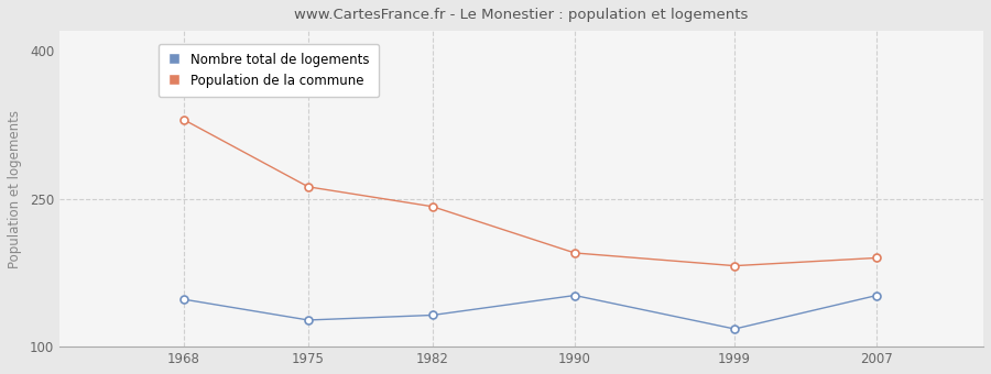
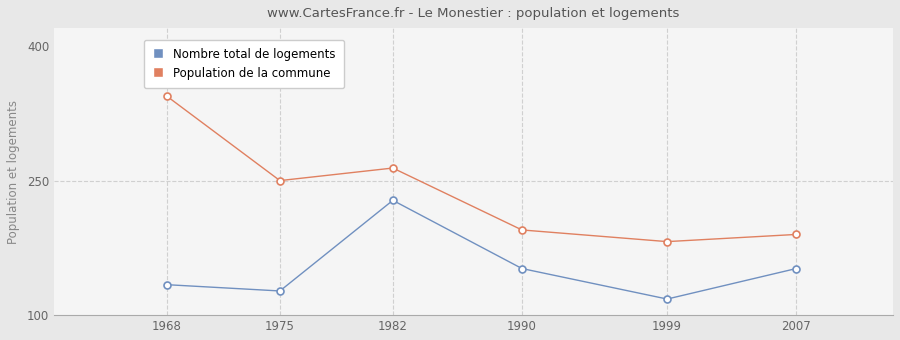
Nombre total de logements/1968: 148 -> 134
Population de la commune/1968: 330 -> 344
Population de la commune/1975: 262 -> 250
Nombre total de logements/1982: 132 -> 228
Population de la commune/1982: 242 -> 264
